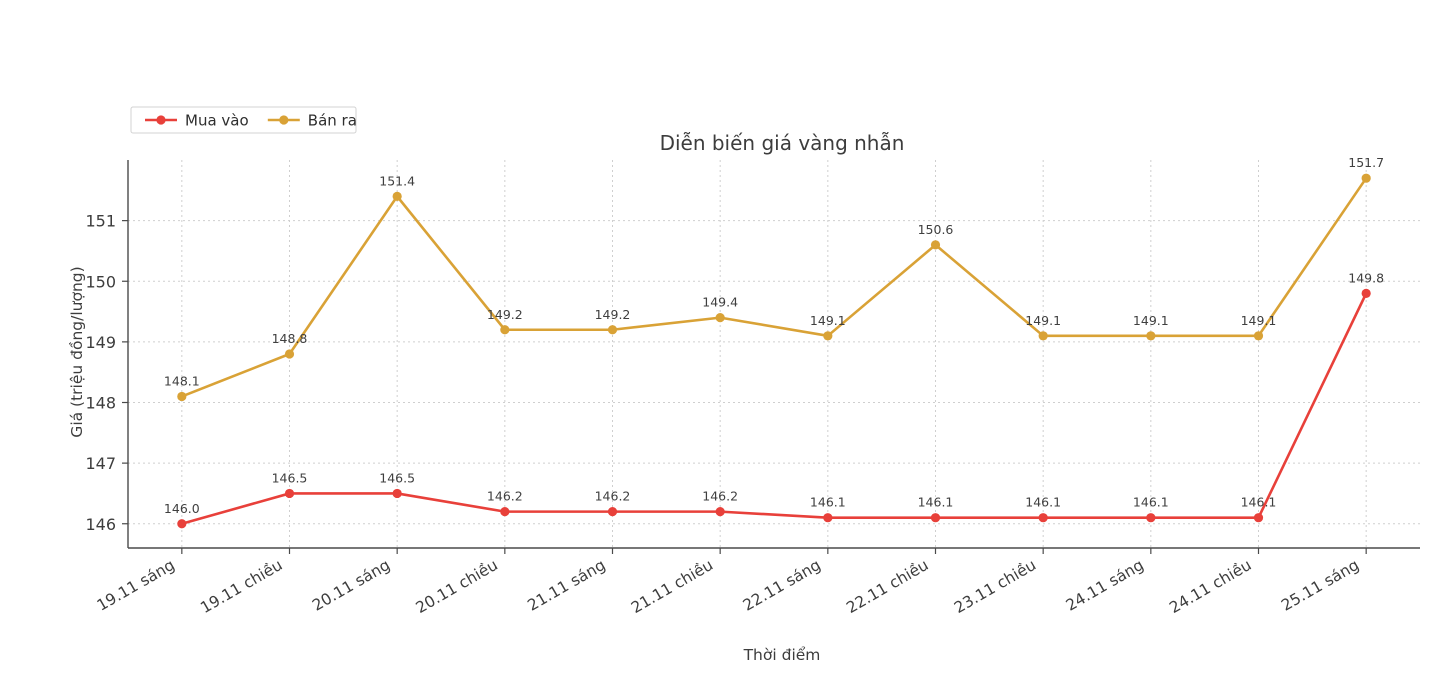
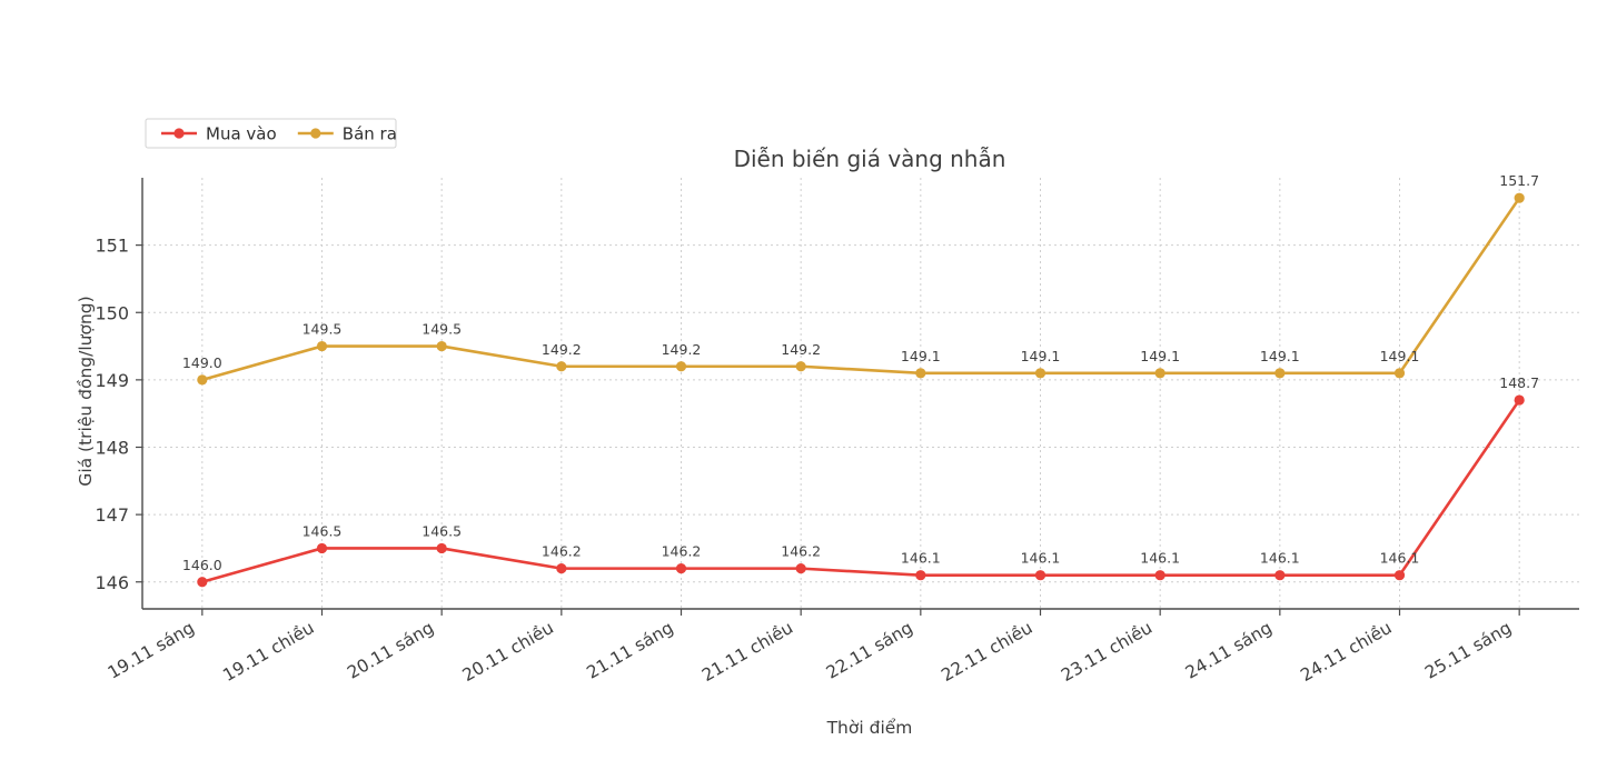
Bán ra/19.11 sáng: 148.1 -> 149.0
Bán ra/19.11 chiều: 148.8 -> 149.5
Bán ra/20.11 sáng: 151.4 -> 149.5
Bán ra/21.11 chiều: 149.4 -> 149.2
Bán ra/22.11 chiều: 150.6 -> 149.1
Mua vào/25.11 sáng: 149.8 -> 148.7
